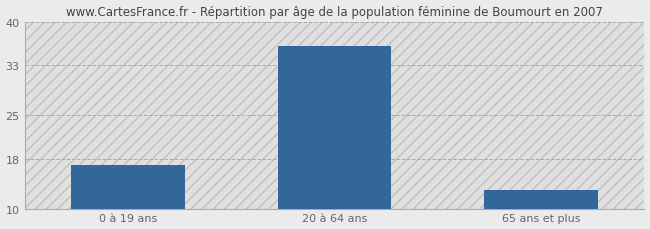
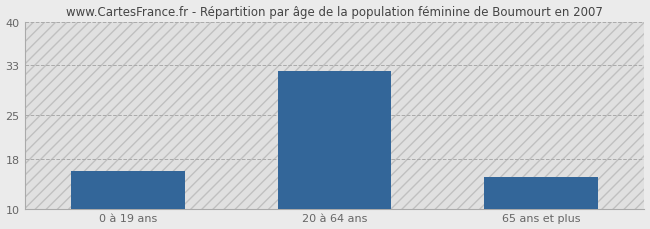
0 à 19 ans: 17 -> 16
20 à 64 ans: 36 -> 32
65 ans et plus: 13 -> 15
